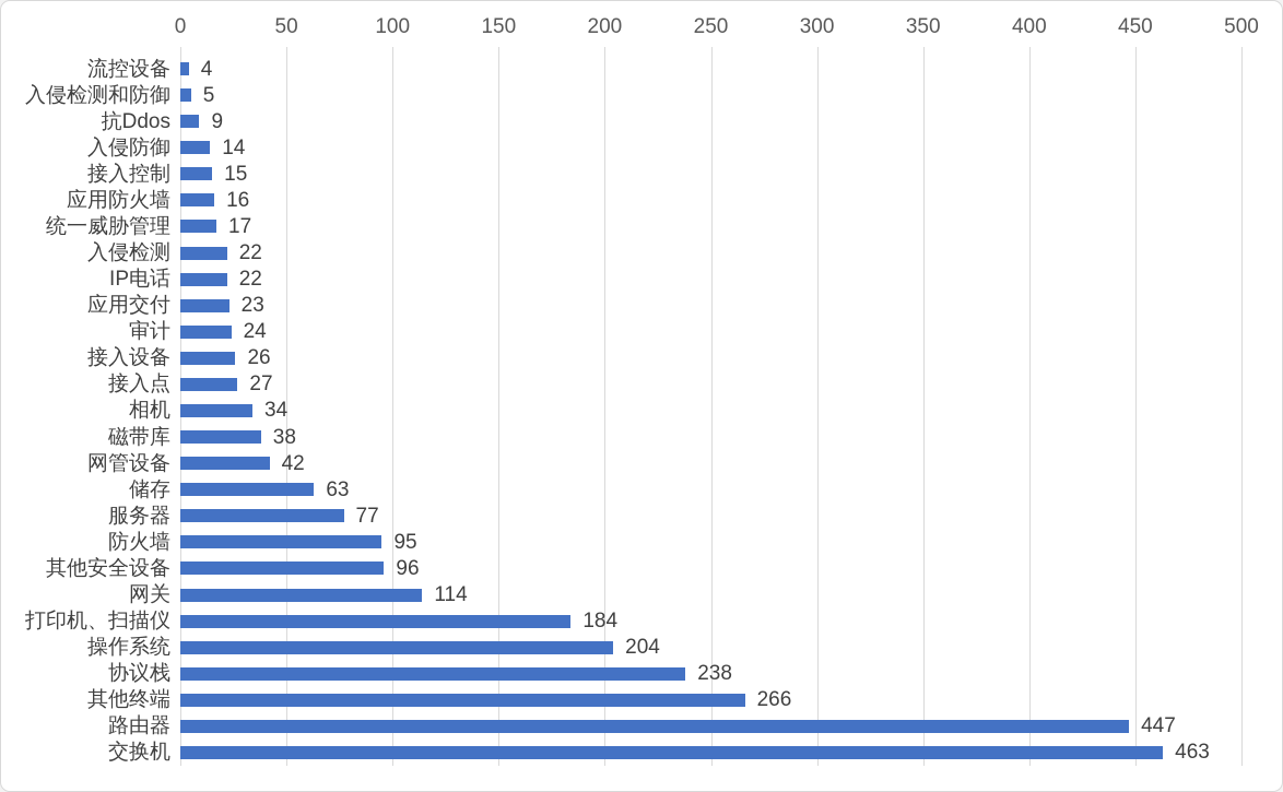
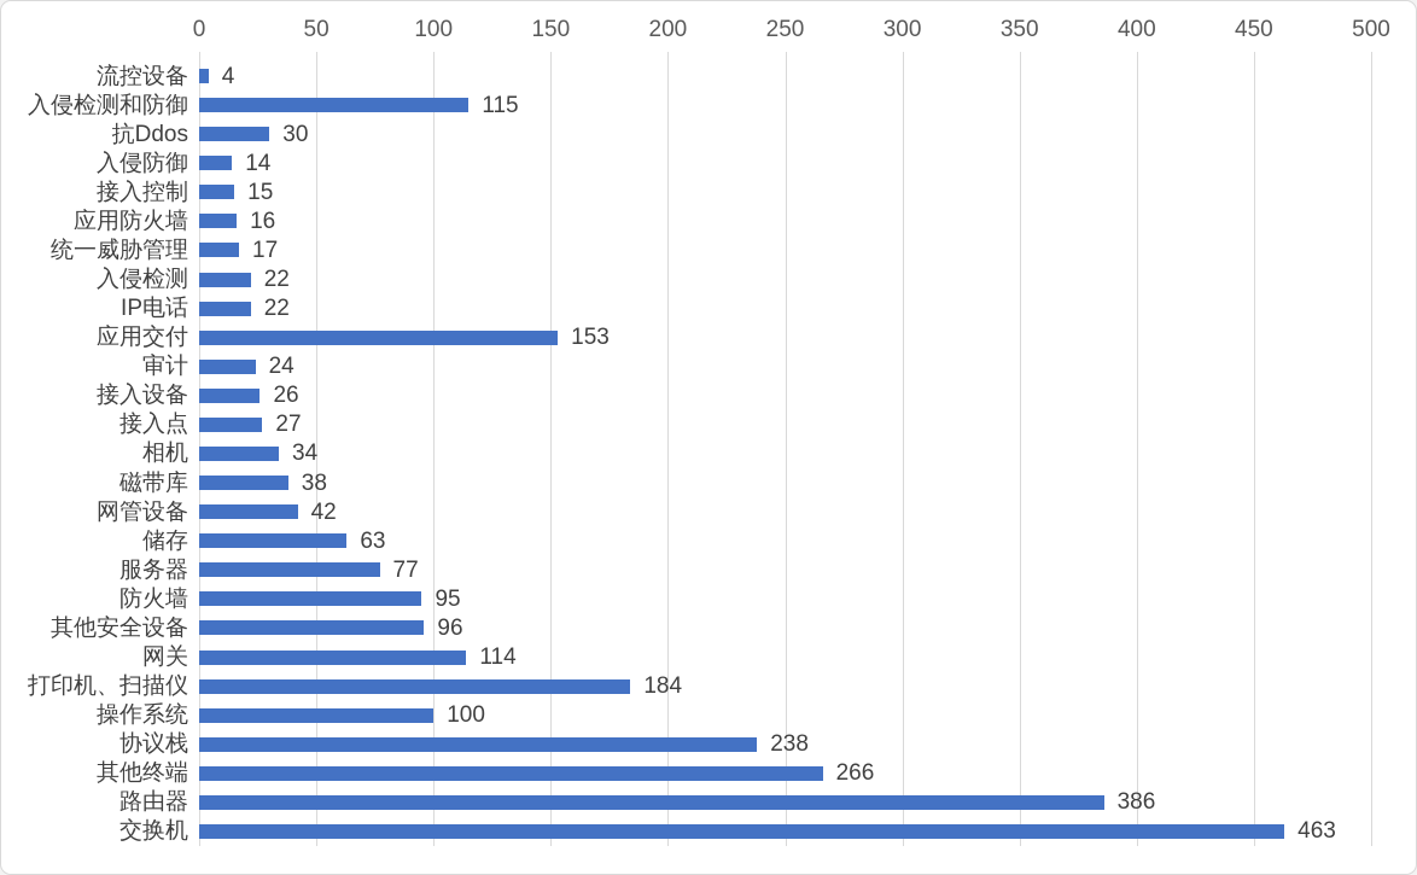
入侵检测和防御: 5 -> 115
抗Ddos: 9 -> 30
应用交付: 23 -> 153
操作系统: 204 -> 100
路由器: 447 -> 386
